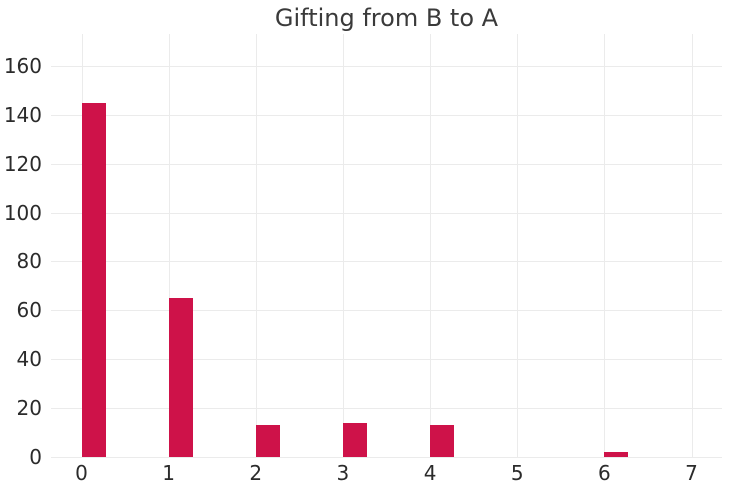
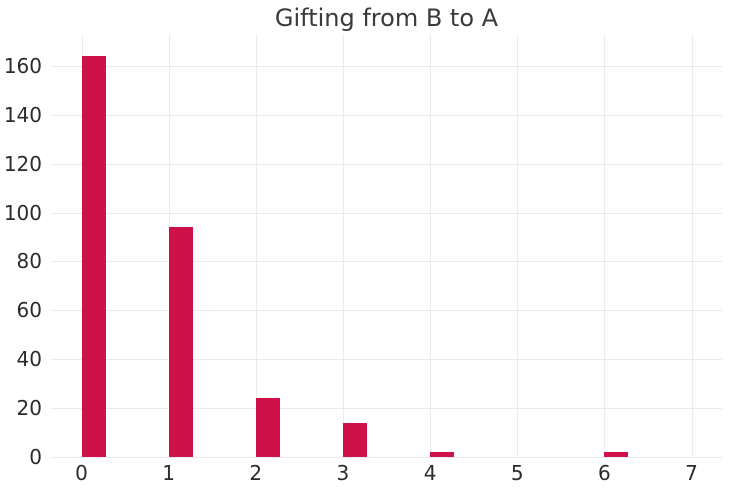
0: 145 -> 164
1: 65 -> 94
2: 13 -> 24
4: 13 -> 2
